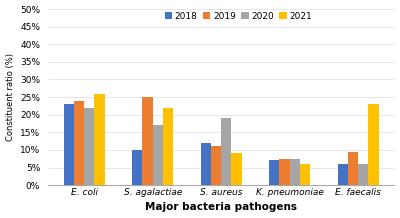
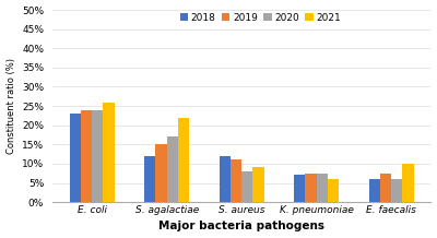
2020/E. coli: 22.0% -> 24.0%
2018/S. agalactiae: 10% -> 12%
2019/S. agalactiae: 25.0% -> 15.0%
2020/S. aureus: 19.0% -> 8.0%
2019/E. faecalis: 9.5% -> 7.5%
2021/E. faecalis: 23% -> 10%
